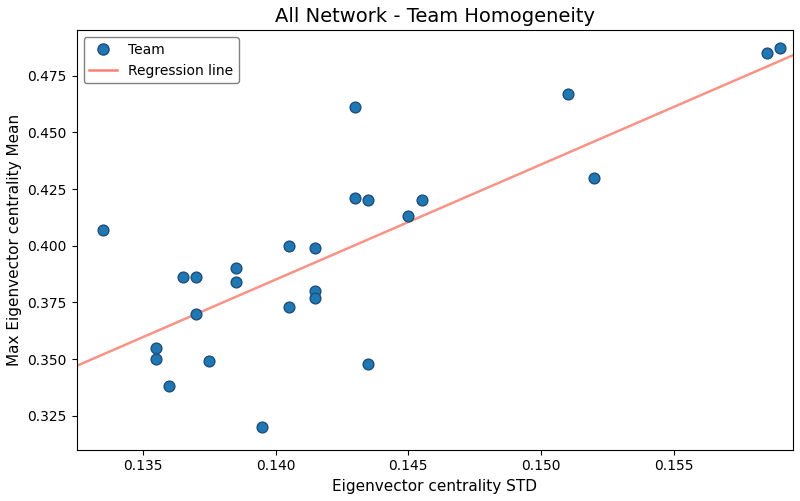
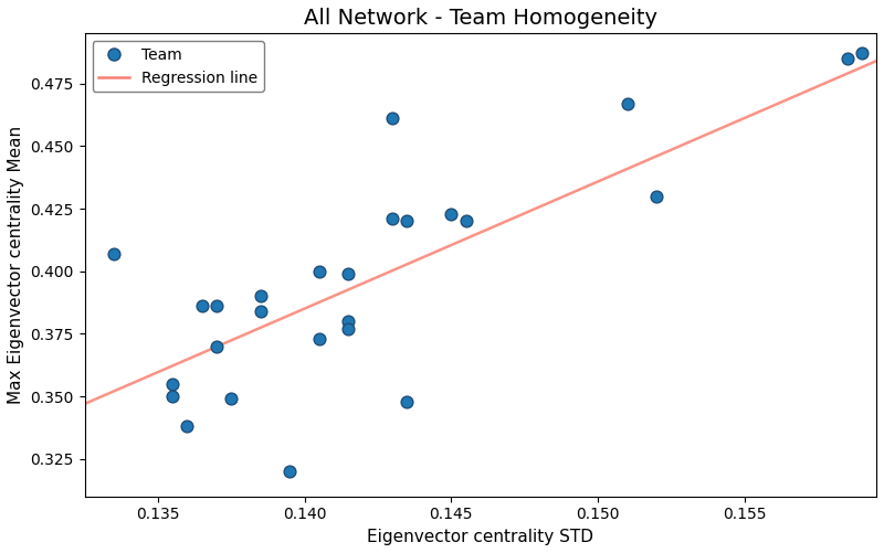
0.145: 0.413 -> 0.423
